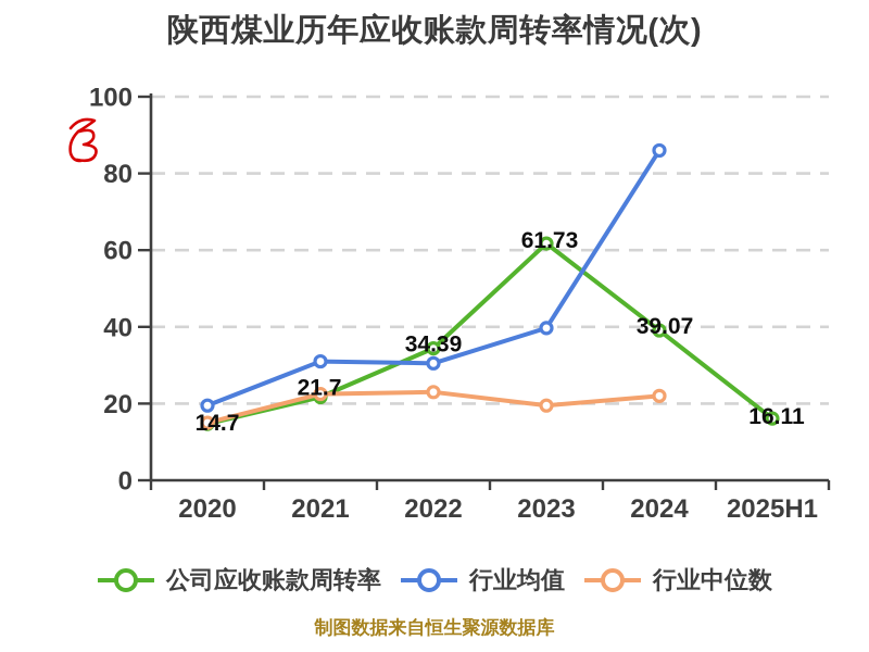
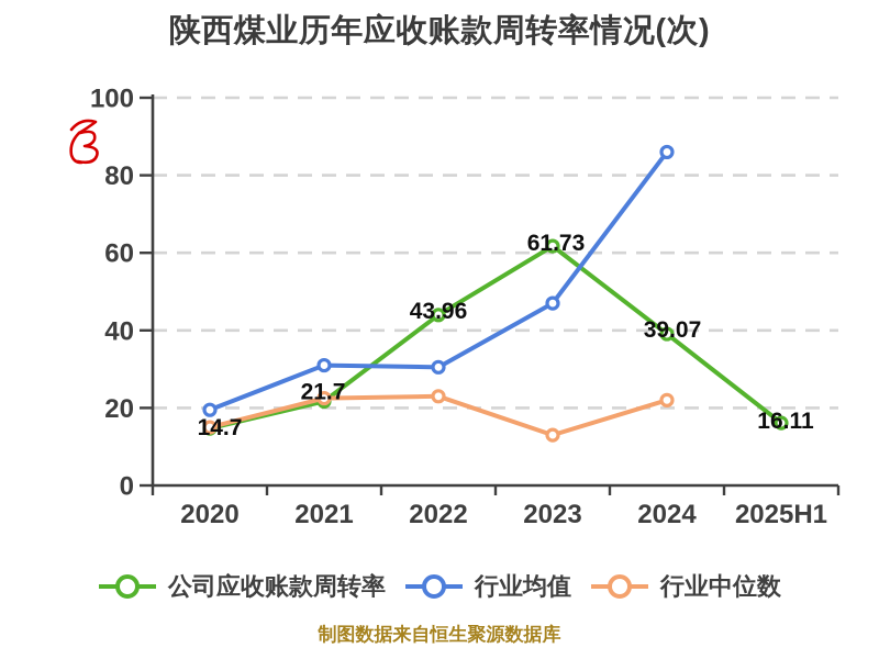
公司应收账款周转率/2022: 34.39 -> 43.96
行业均值/2023: 40 -> 47
行业中位数/2023: 20 -> 13
